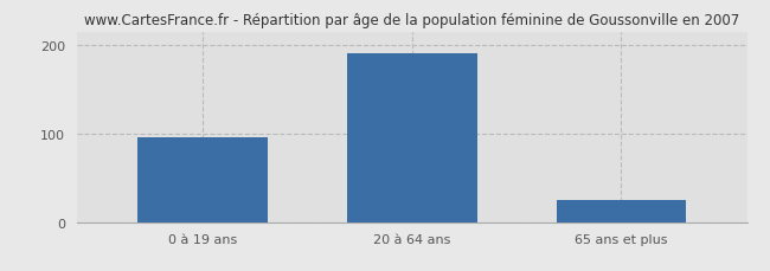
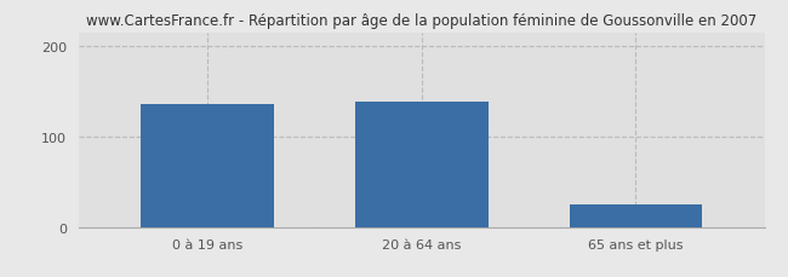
0 à 19 ans: 95 -> 136
20 à 64 ans: 190 -> 138
